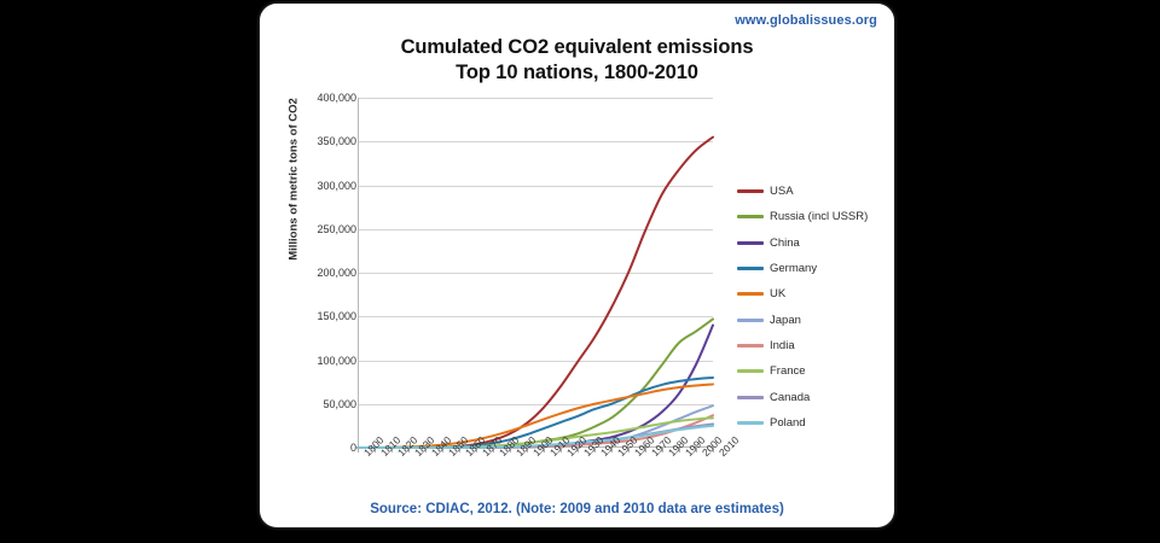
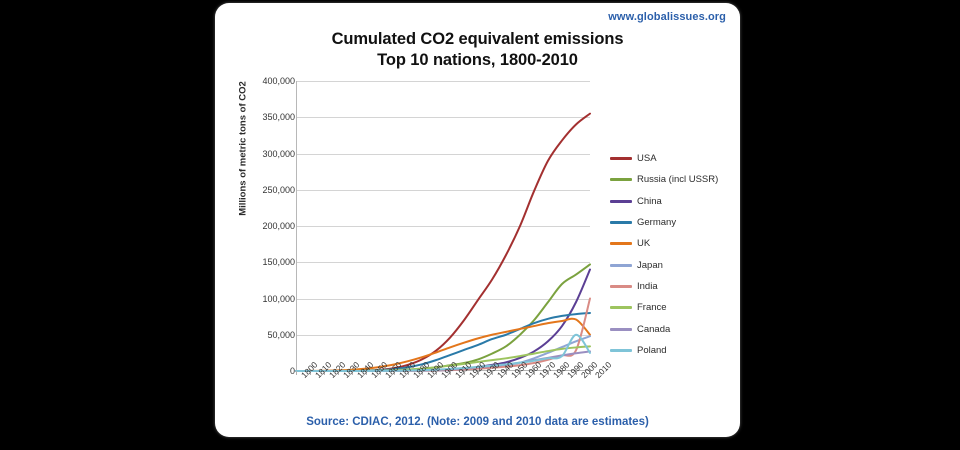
Poland/2000: 20000 -> 50000
UK/2010: 70000 -> 50000
India/2010: 40000 -> 100000
